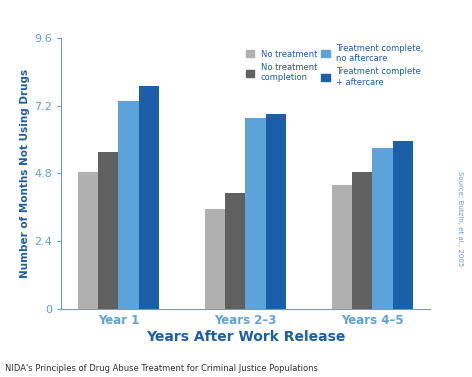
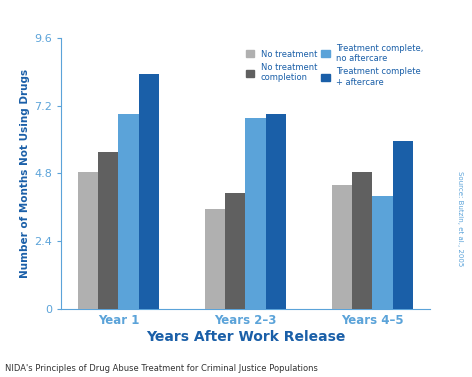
Treatment complete, no aftercare/Year 1: 7.35 -> 6.90
Treatment complete + aftercare/Year 1: 7.90 -> 8.30
Treatment complete, no aftercare/Years 4–5: 5.70 -> 4.00
